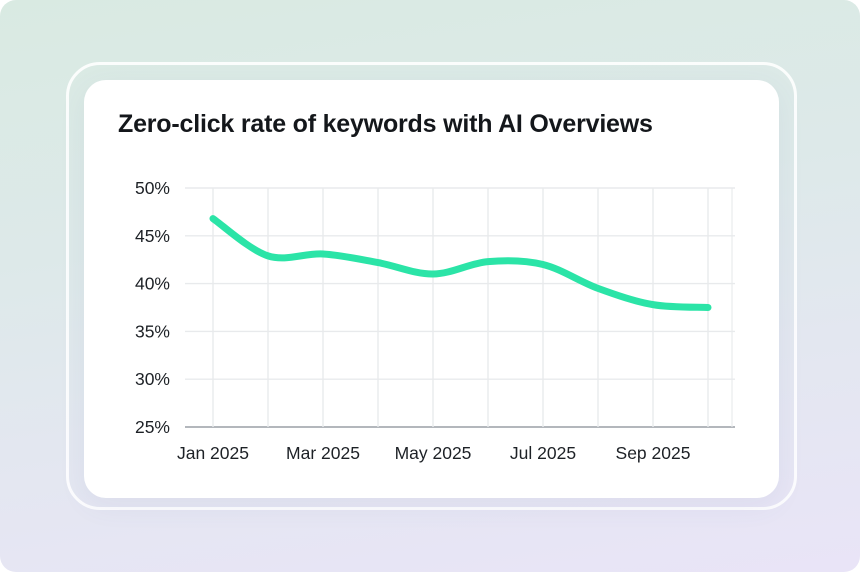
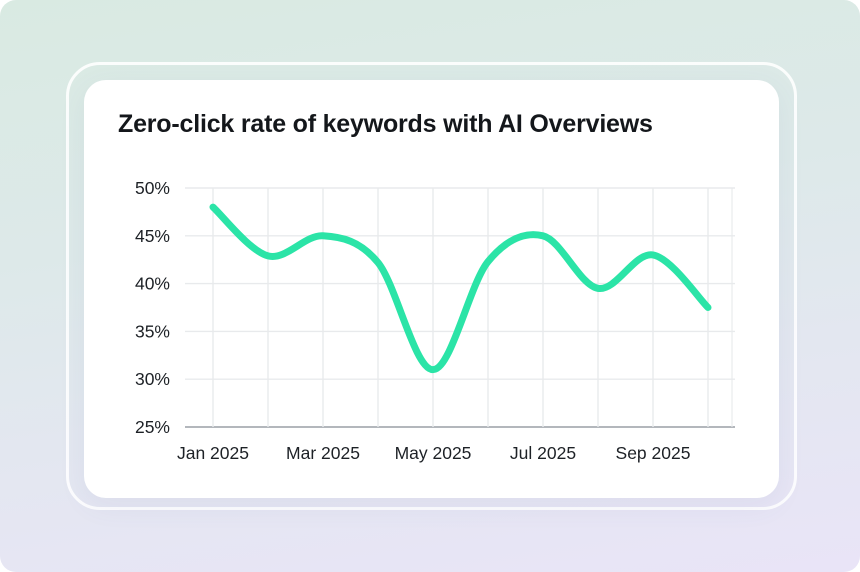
Jan 2025: 47% -> 48%
Mar 2025: 43% -> 45%
May 2025: 41% -> 31%
Jul 2025: 42% -> 45%
Sep 2025: 38% -> 43%
